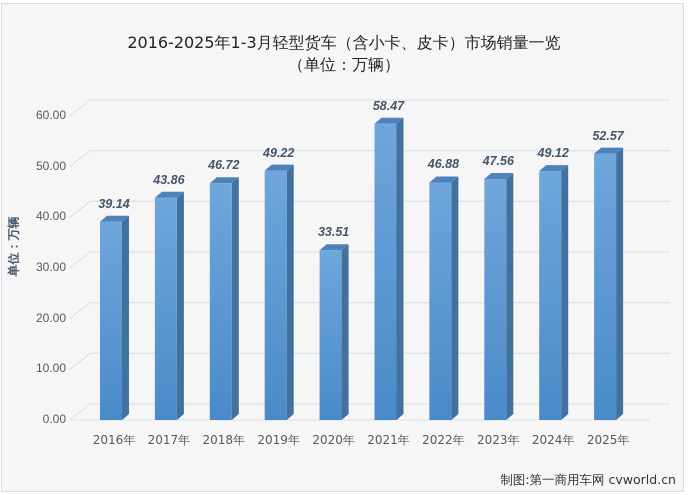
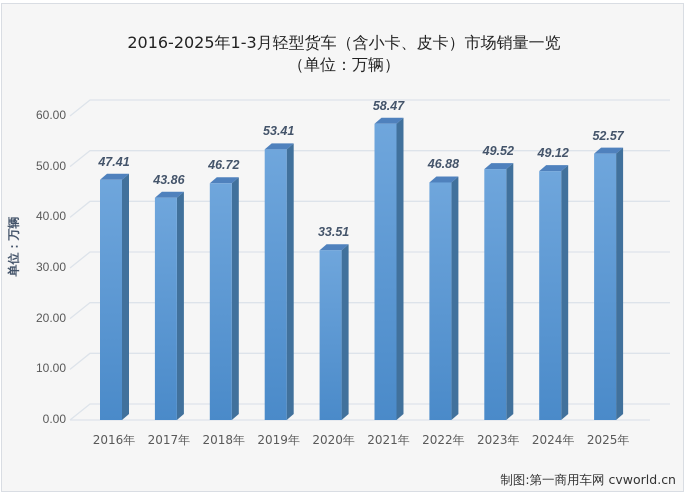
2016年: 39.14 -> 47.41
2019年: 49.22 -> 53.41
2023年: 47.56 -> 49.52
